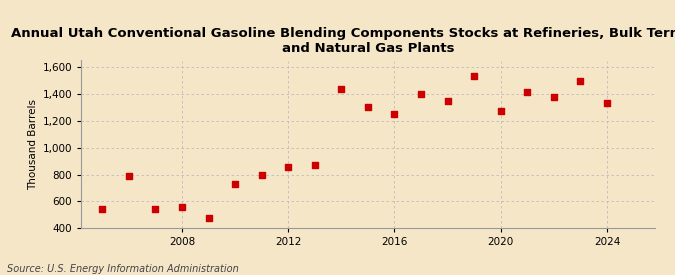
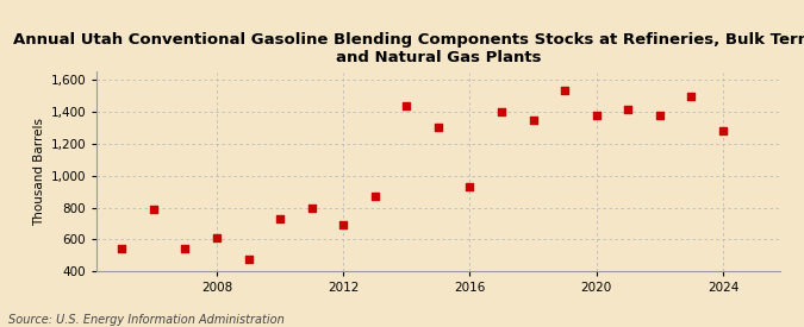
2008: 560 -> 610
2012: 860 -> 690
2016: 1,250 -> 930
2020: 1,270 -> 1,380
2024: 1,330 -> 1,280
